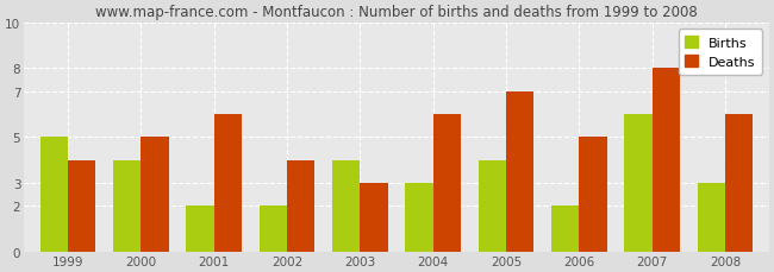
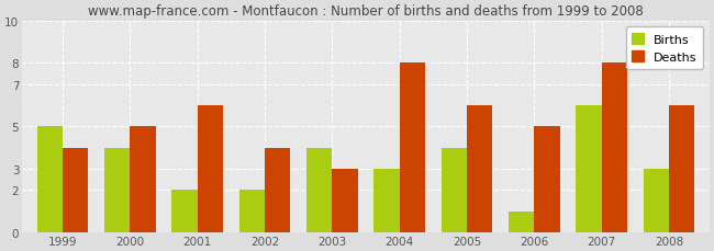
Deaths/2004: 6 -> 8
Deaths/2005: 7 -> 6
Births/2006: 2 -> 1
